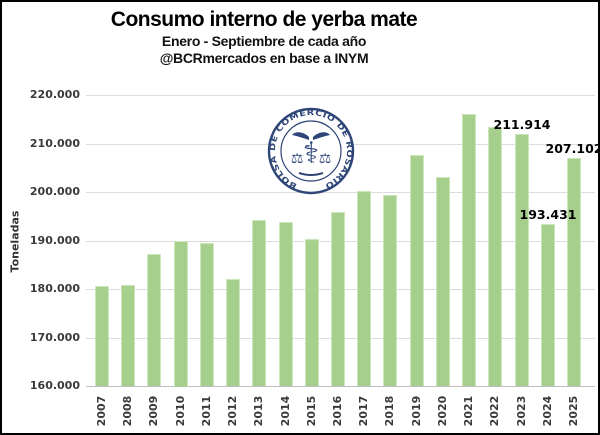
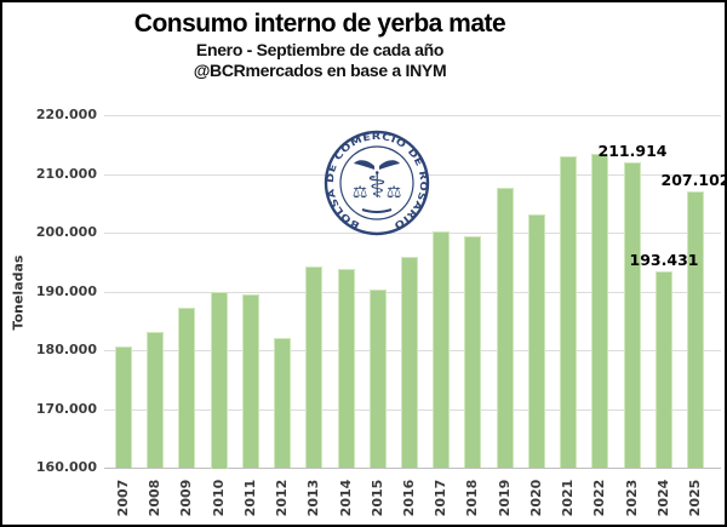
2008: 181000 -> 183000
2021: 216000 -> 213000
